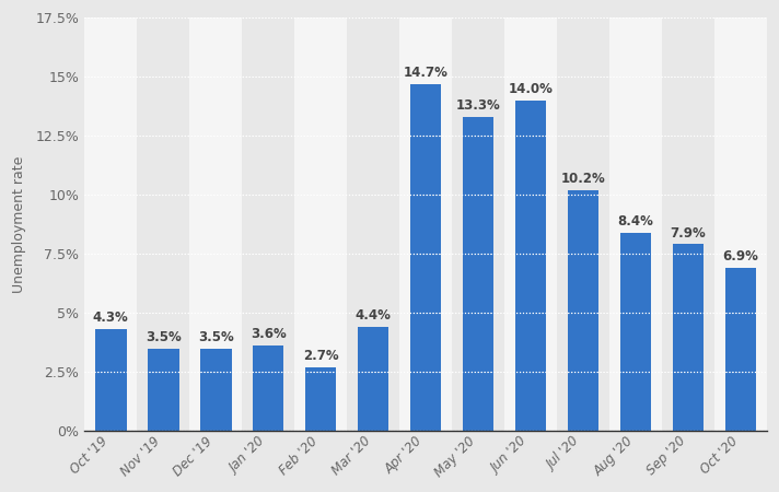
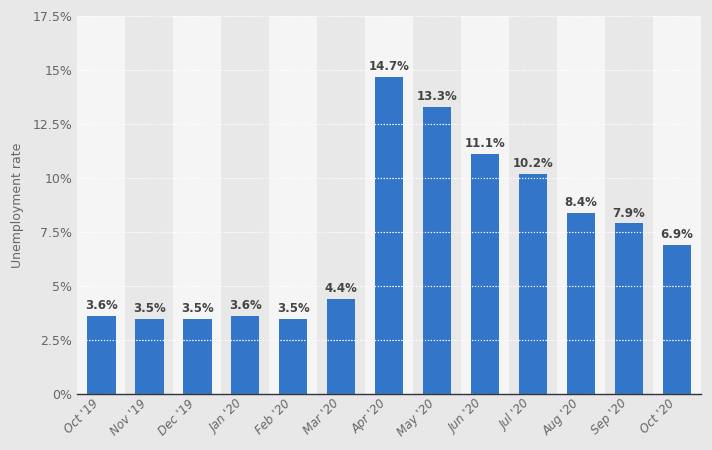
Oct '19: 4.3% -> 3.6%
Feb '20: 2.7% -> 3.5%
Jun '20: 14.0% -> 11.1%
